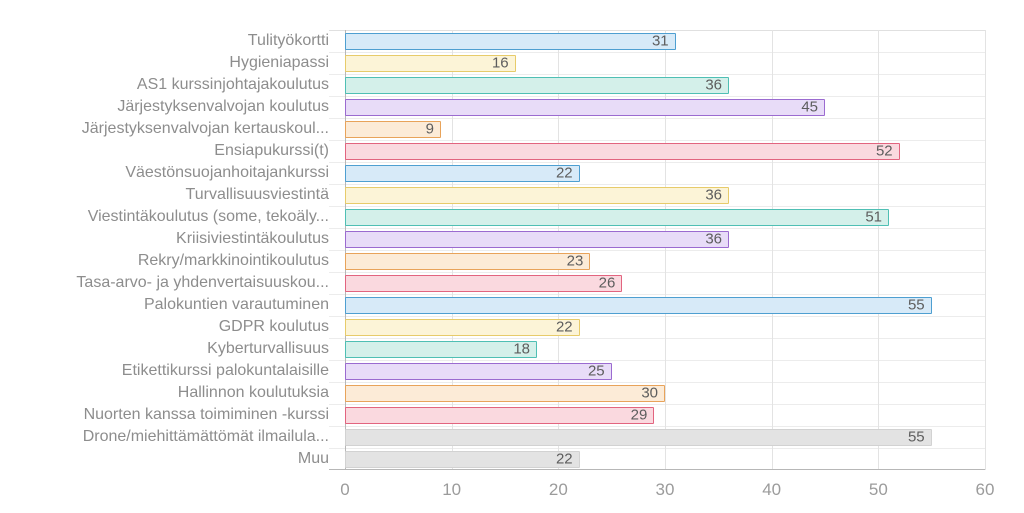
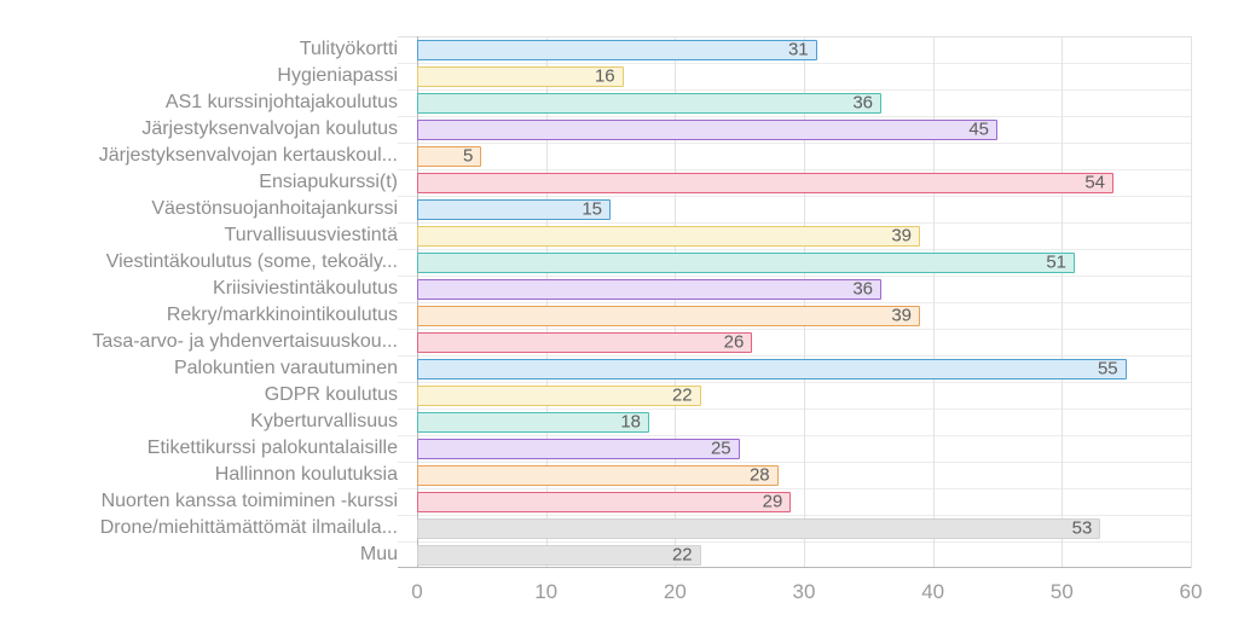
Järjestyksenvalvojan kertauskoul...: 9 -> 5
Ensiapukurssi(t): 52 -> 54
Väestönsuojanhoitajankurssi: 22 -> 15
Turvallisuusviestintä: 36 -> 39
Rekry/markkinointikoulutus: 23 -> 39
Hallinnon koulutuksia: 30 -> 28
Drone/miehittämättömät ilmailula...: 55 -> 53
